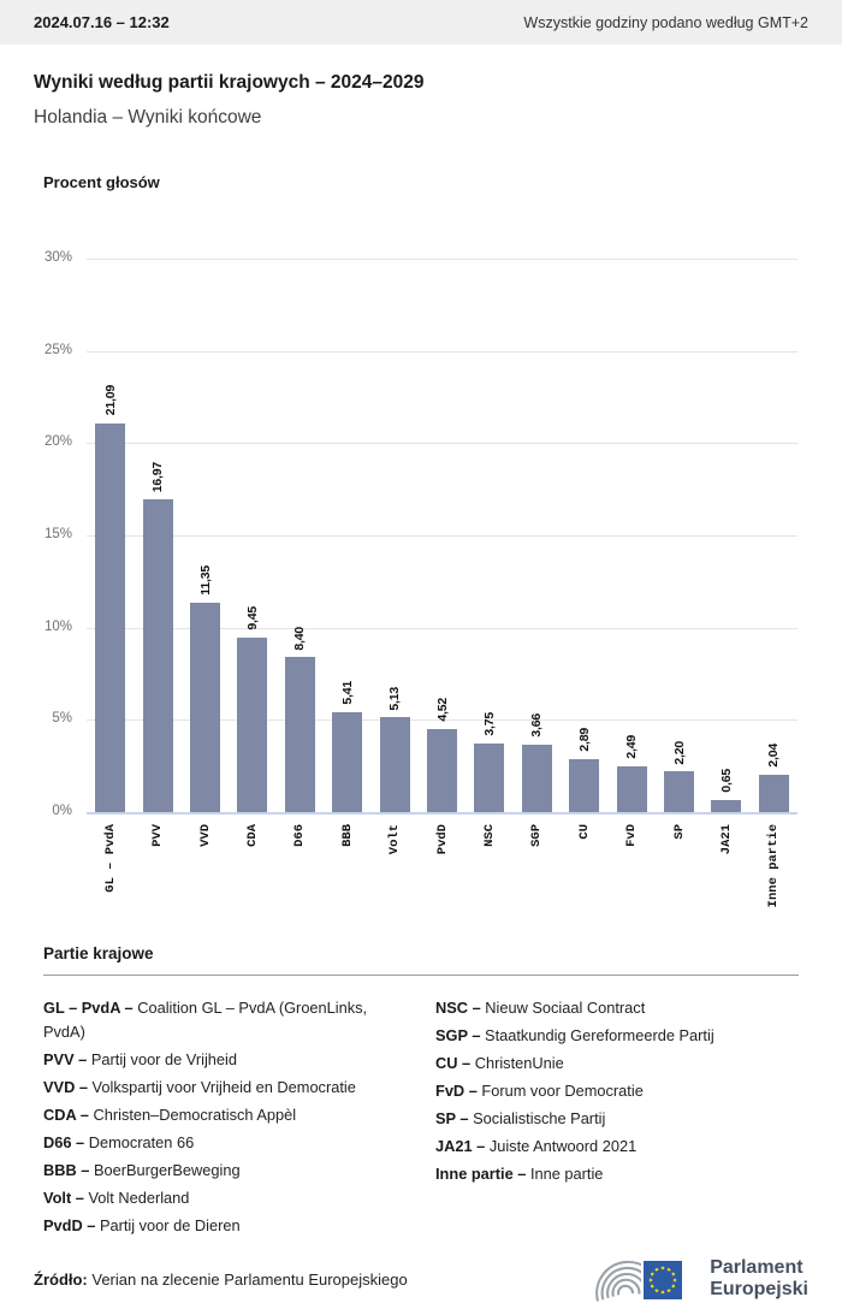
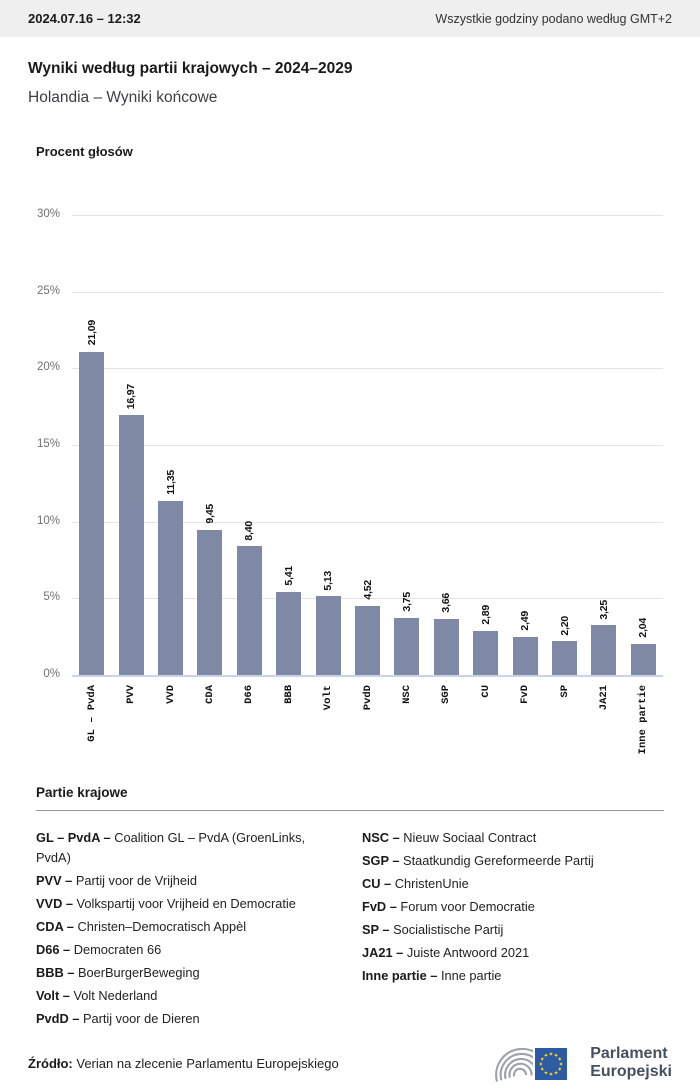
JA21: 0,65 -> 3,25
